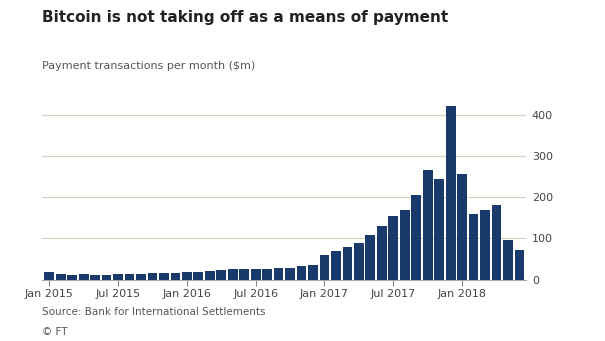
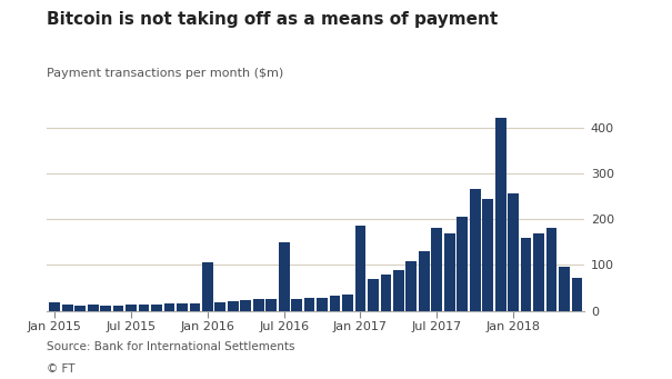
Jan 2016: 19 -> 105
Jul 2016: 26 -> 150
Jan 2017: 60 -> 185
Jul 2017: 155 -> 180
